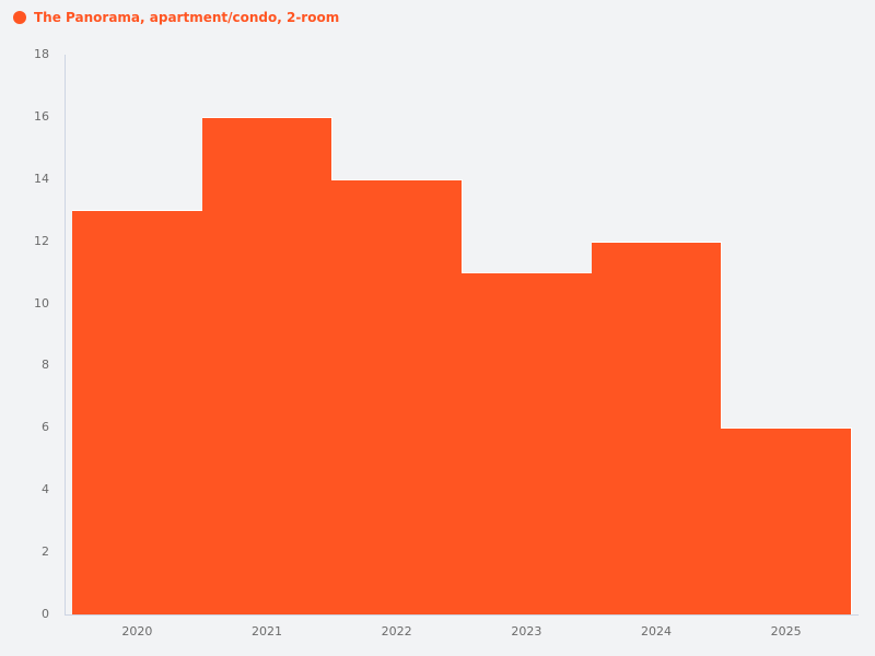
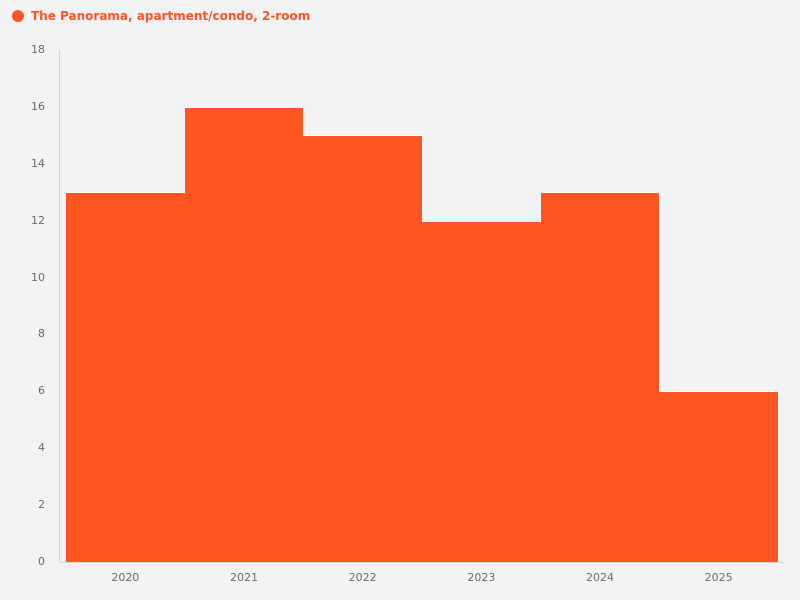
2022: 14 -> 15
2023: 11 -> 12
2024: 12 -> 13
